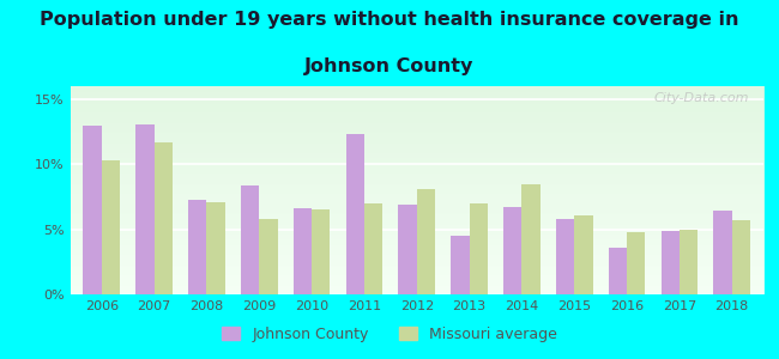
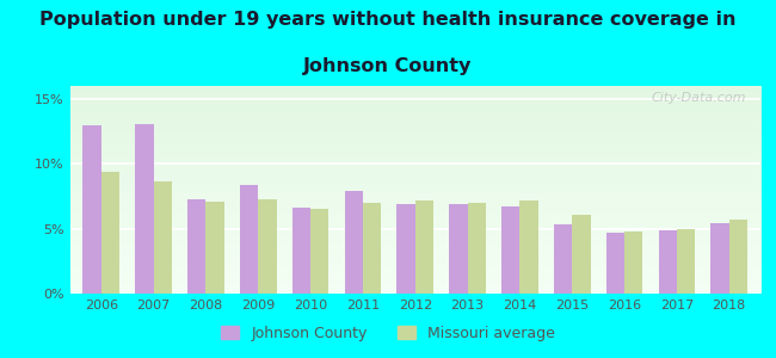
Missouri average/2006: 10.3% -> 9.4%
Missouri average/2007: 11.7% -> 8.6%
Missouri average/2009: 5.8% -> 7.3%
Johnson County/2011: 12.3% -> 7.9%
Missouri average/2012: 8.1% -> 7.2%
Johnson County/2013: 4.5% -> 6.9%
Missouri average/2014: 8.5% -> 7.2%
Johnson County/2015: 5.8% -> 5.3%
Johnson County/2016: 3.6% -> 4.7%
Johnson County/2018: 6.4% -> 5.4%
